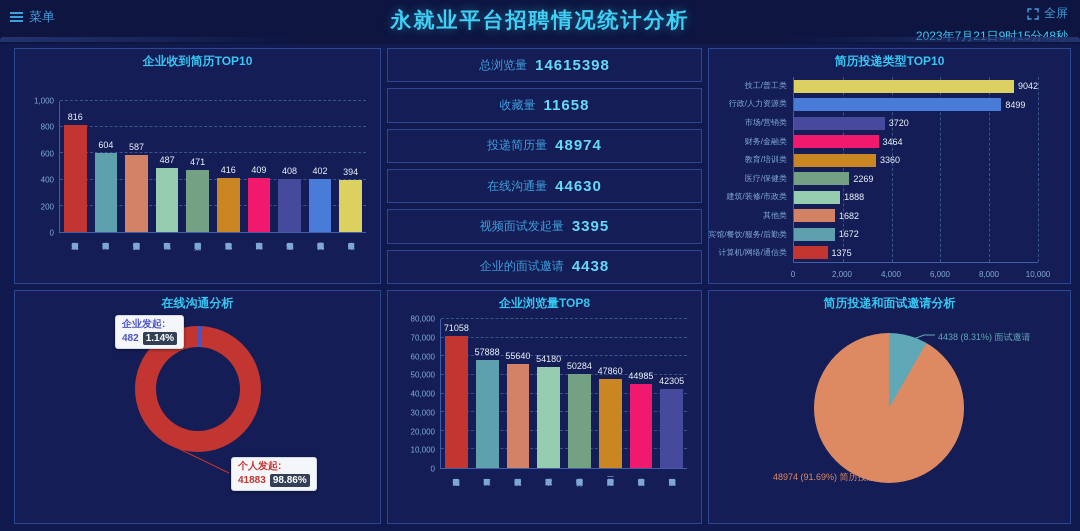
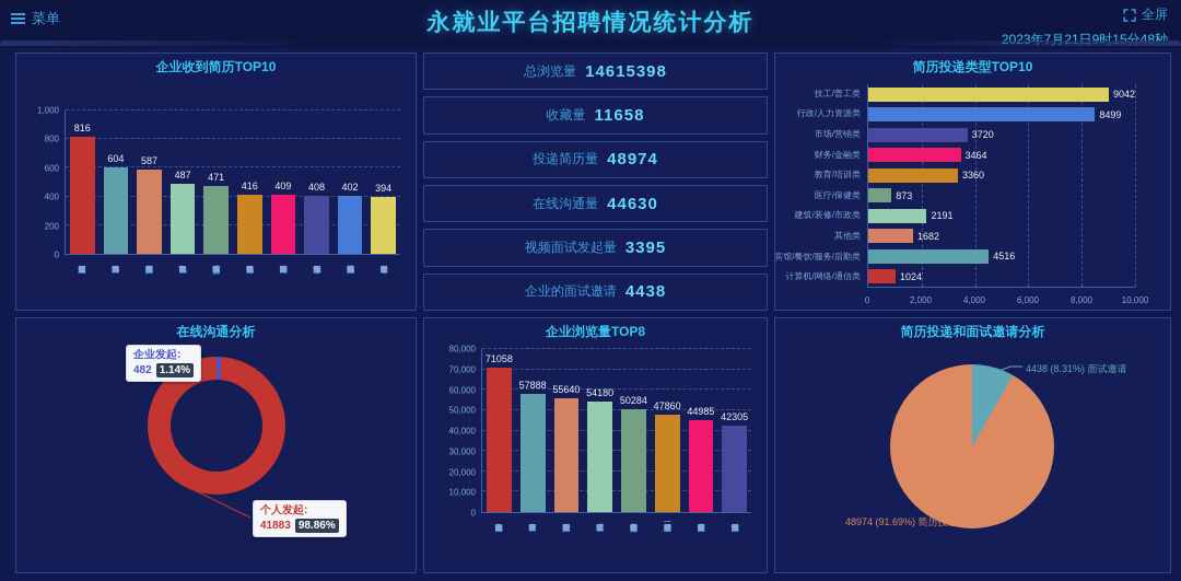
简历投递类型TOP10/医疗/保健类: 2269 -> 873
简历投递类型TOP10/建筑/装修/市政类: 1888 -> 2191
简历投递类型TOP10/宾馆/餐饮/服务/后勤类: 1672 -> 4516
简历投递类型TOP10/计算机/网络/通信类: 1375 -> 1024
